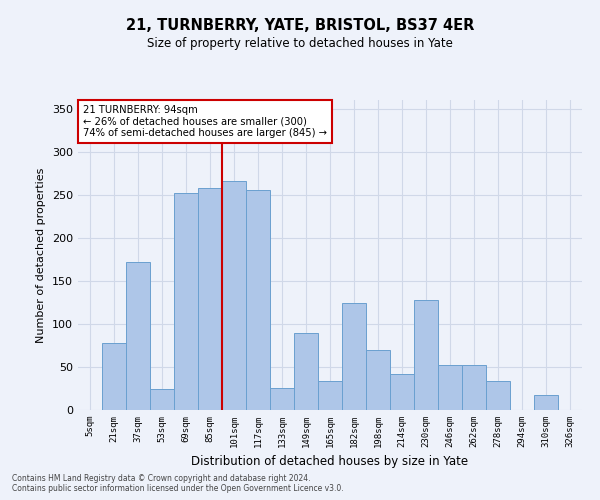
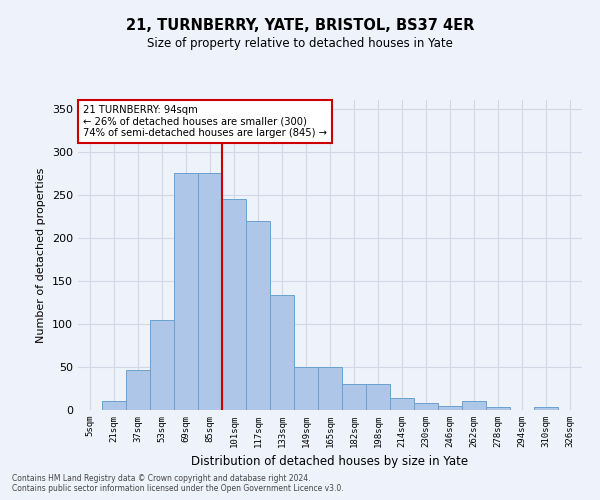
21sqm: 78 -> 10
37sqm: 172 -> 46
53sqm: 24 -> 105
69sqm: 252 -> 275
85sqm: 258 -> 275
101sqm: 266 -> 245
117sqm: 256 -> 220
133sqm: 26 -> 133
149sqm: 90 -> 50
165sqm: 34 -> 50
182sqm: 124 -> 30
198sqm: 70 -> 30
214sqm: 42 -> 14
230sqm: 128 -> 8
246sqm: 52 -> 5
262sqm: 52 -> 10
278sqm: 34 -> 3
310sqm: 18 -> 4
